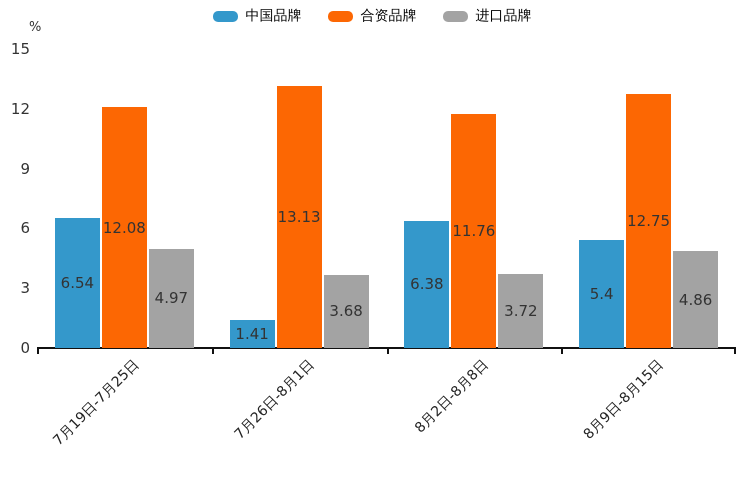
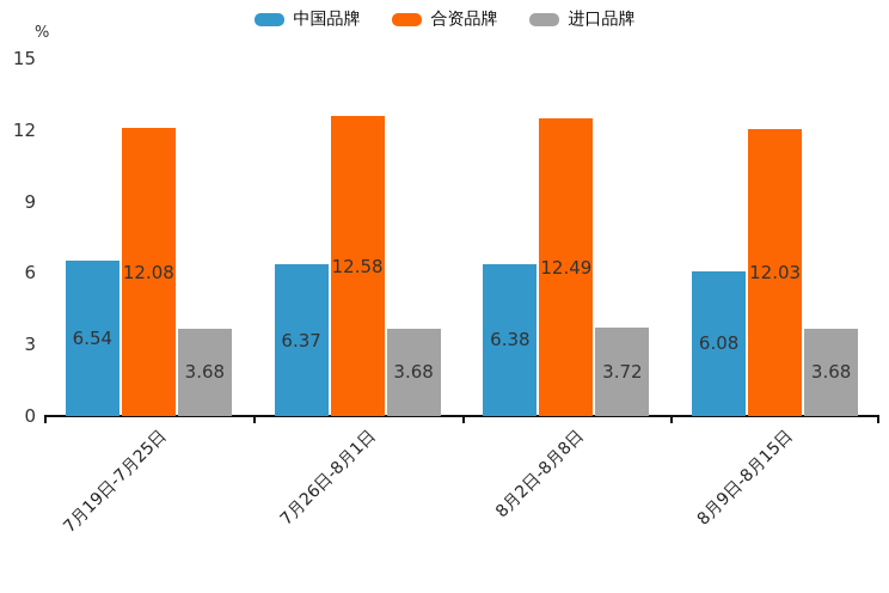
进口品牌/7月19日-7月25日: 4.97 -> 3.68
中国品牌/7月26日-8月1日: 1.41 -> 6.37
合资品牌/7月26日-8月1日: 13.13 -> 12.58
合资品牌/8月2日-8月8日: 11.76 -> 12.49
中国品牌/8月9日-8月15日: 5.4 -> 6.08
合资品牌/8月9日-8月15日: 12.75 -> 12.03
进口品牌/8月9日-8月15日: 4.86 -> 3.68
